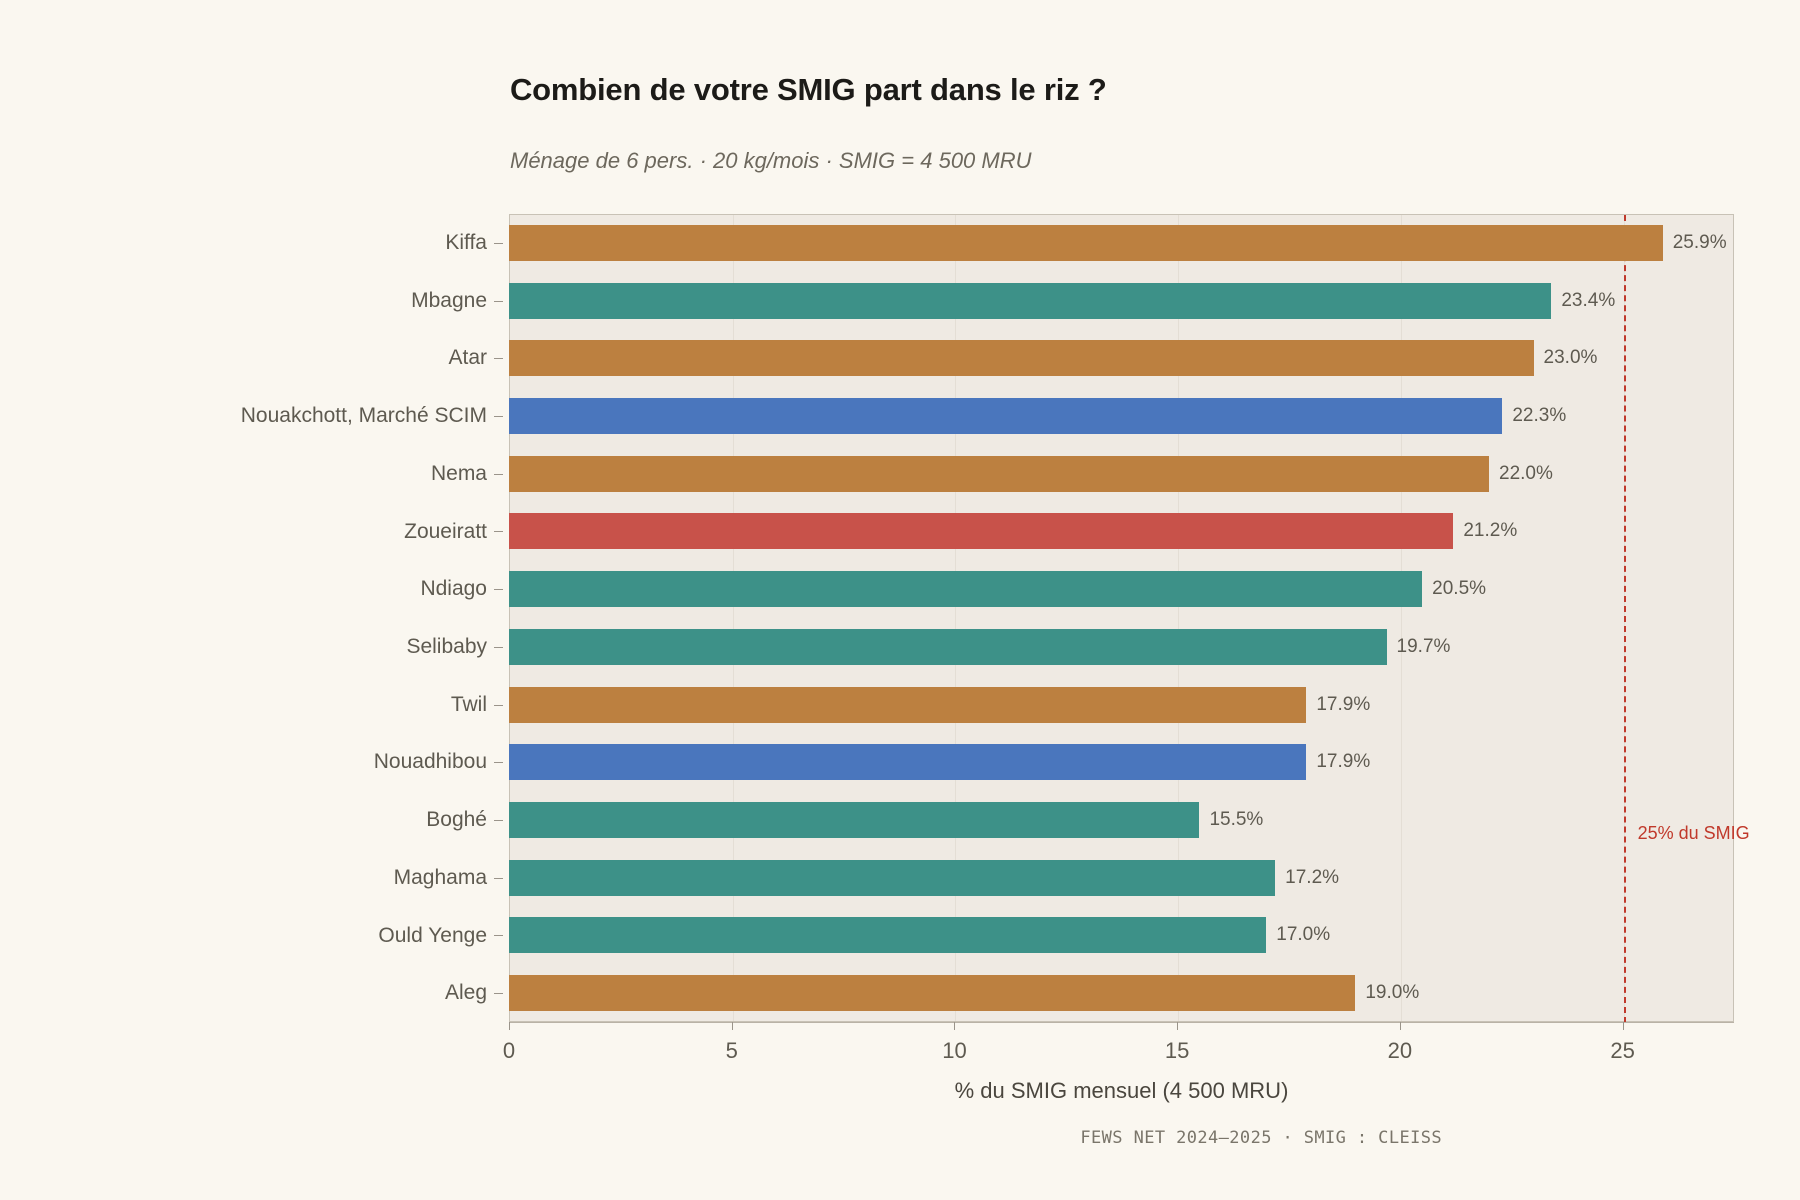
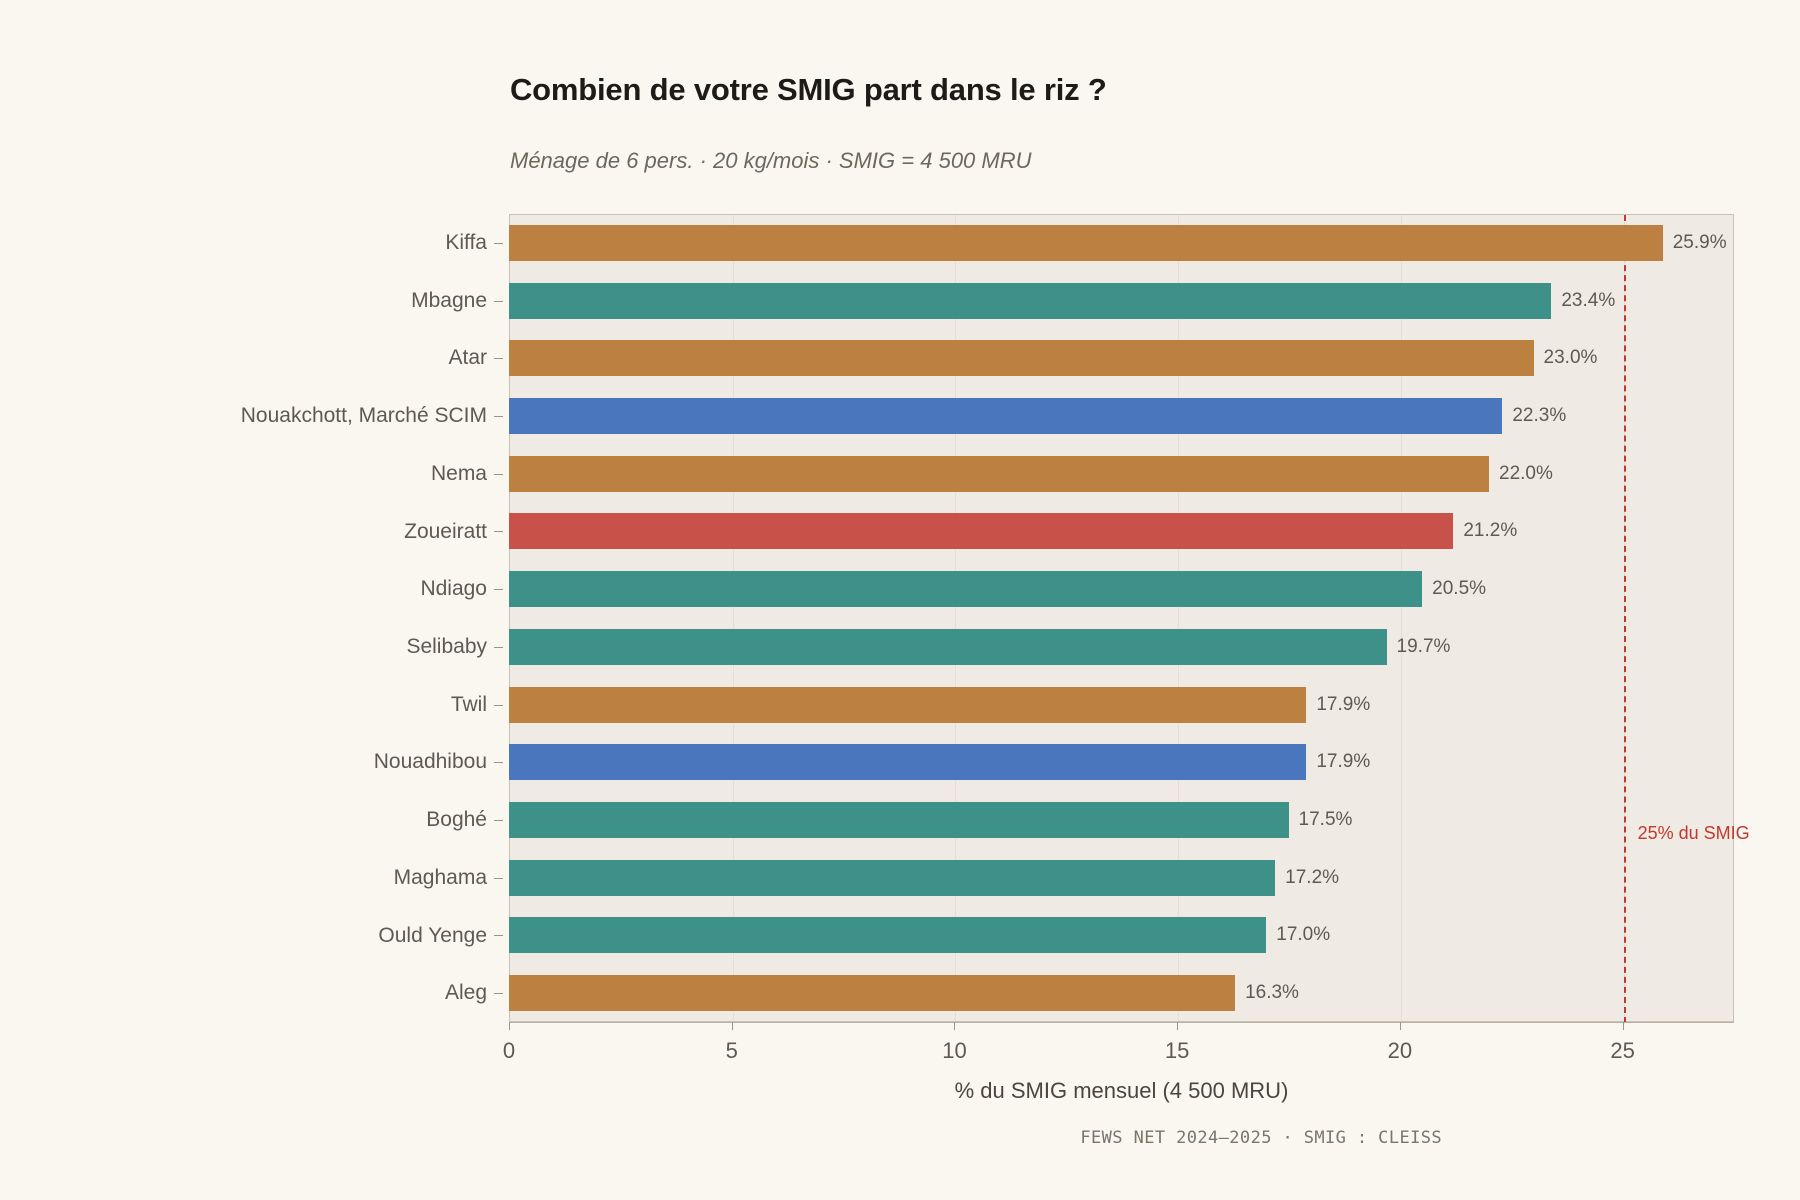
Boghé: 15.5% -> 17.5%
Aleg: 19.0% -> 16.3%
